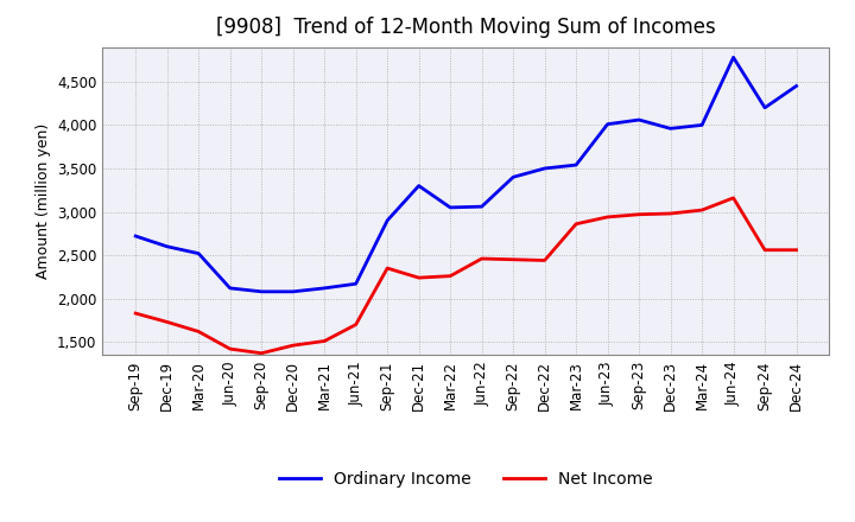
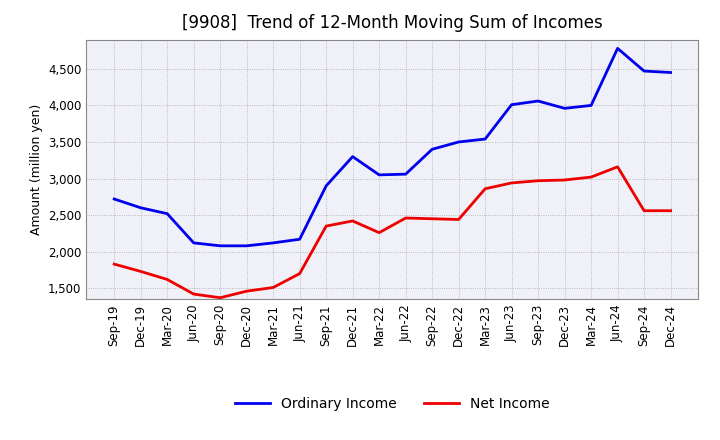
Net Income/Dec-21: 2,240 -> 2,420
Ordinary Income/Sep-24: 4,200 -> 4,470
